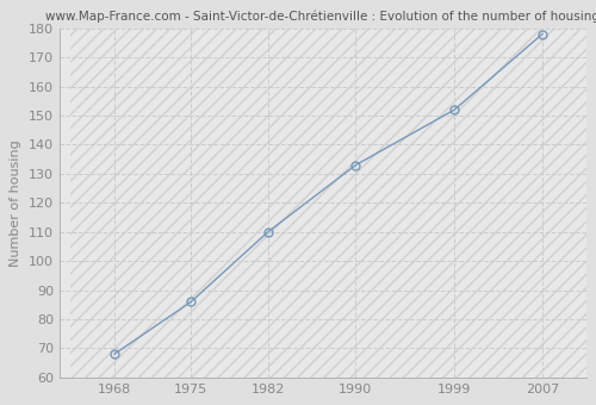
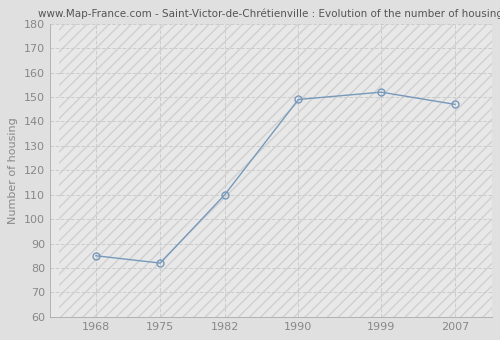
1968: 68 -> 85
1975: 86 -> 82
1990: 133 -> 149
2007: 178 -> 147
